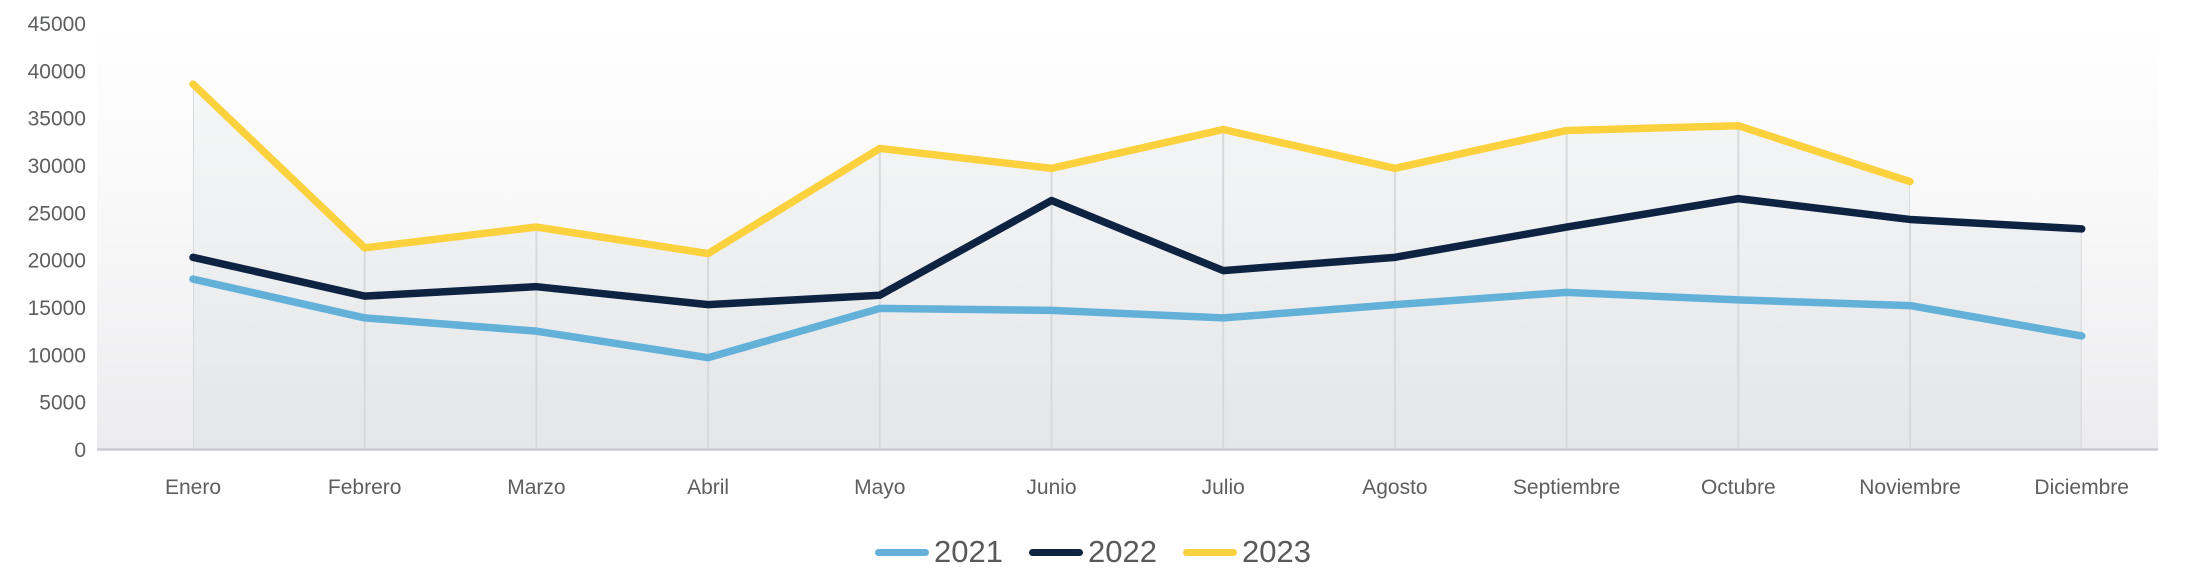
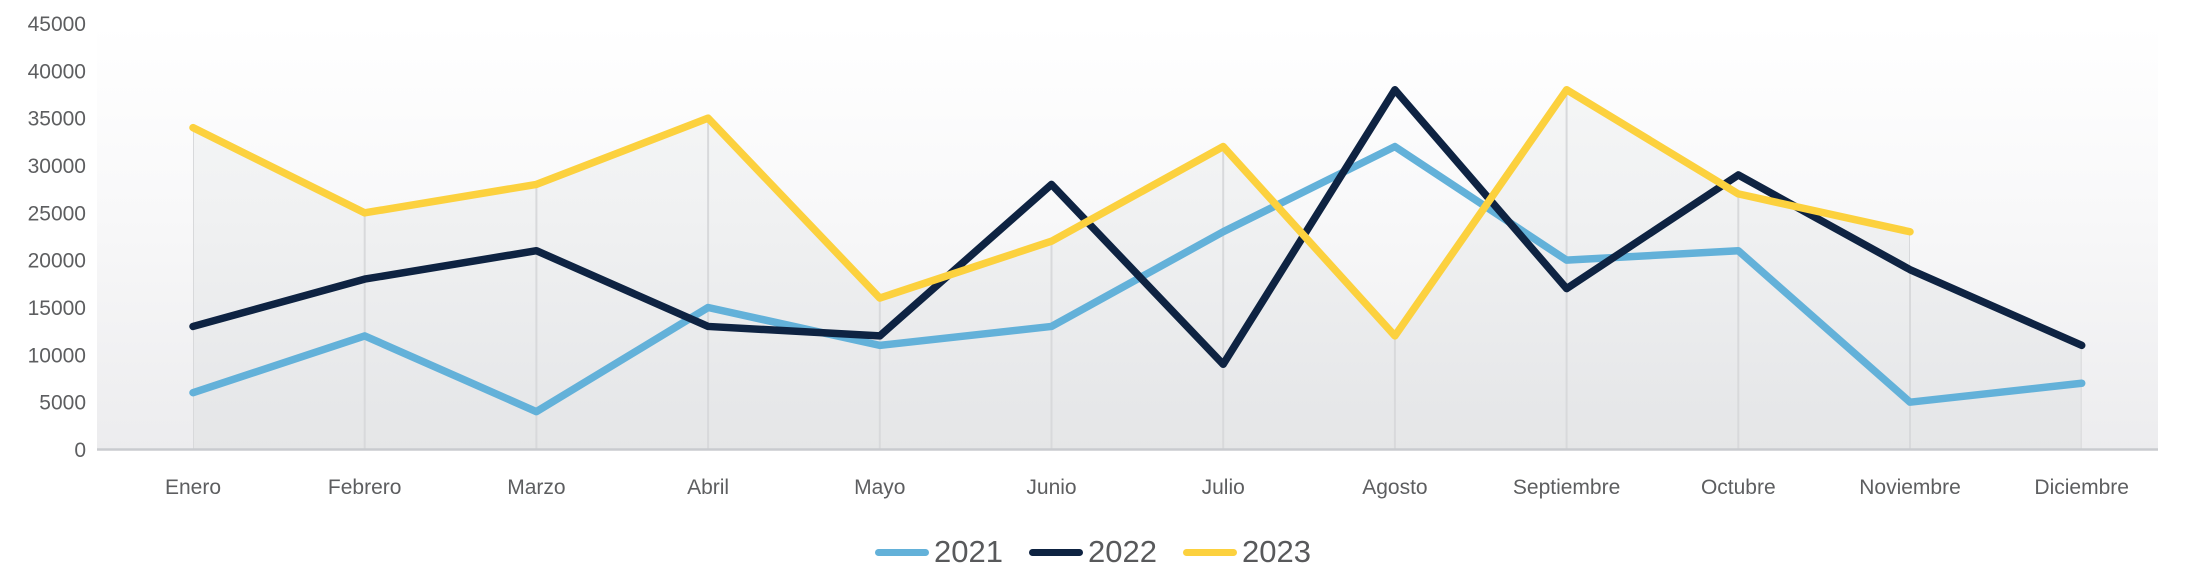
2021/Enero: 18000 -> 6000
2022/Enero: 20000 -> 13000
2023/Enero: 39000 -> 34000
2021/Febrero: 14000 -> 12000
2022/Febrero: 16000 -> 18000
2023/Febrero: 21000 -> 25000
2021/Marzo: 12000 -> 4000
2022/Marzo: 17000 -> 21000
2023/Marzo: 24000 -> 28000
2021/Abril: 10000 -> 15000
2022/Abril: 15000 -> 13000
2023/Abril: 21000 -> 35000
2021/Mayo: 15000 -> 11000
2022/Mayo: 16000 -> 12000
2023/Mayo: 32000 -> 16000
2021/Junio: 15000 -> 13000
2022/Junio: 26000 -> 28000
2023/Junio: 30000 -> 22000
2021/Julio: 14000 -> 23000
2022/Julio: 19000 -> 9000
2023/Julio: 34000 -> 32000
2021/Agosto: 15000 -> 32000
2022/Agosto: 20000 -> 38000
2023/Agosto: 30000 -> 12000
2021/Septiembre: 17000 -> 20000
2022/Septiembre: 24000 -> 17000
2023/Septiembre: 34000 -> 38000
2021/Octubre: 16000 -> 21000
2022/Octubre: 26000 -> 29000
2023/Octubre: 34000 -> 27000
2021/Noviembre: 15000 -> 5000
2022/Noviembre: 24000 -> 19000
2023/Noviembre: 28000 -> 23000
2021/Diciembre: 12000 -> 7000
2022/Diciembre: 23000 -> 11000
